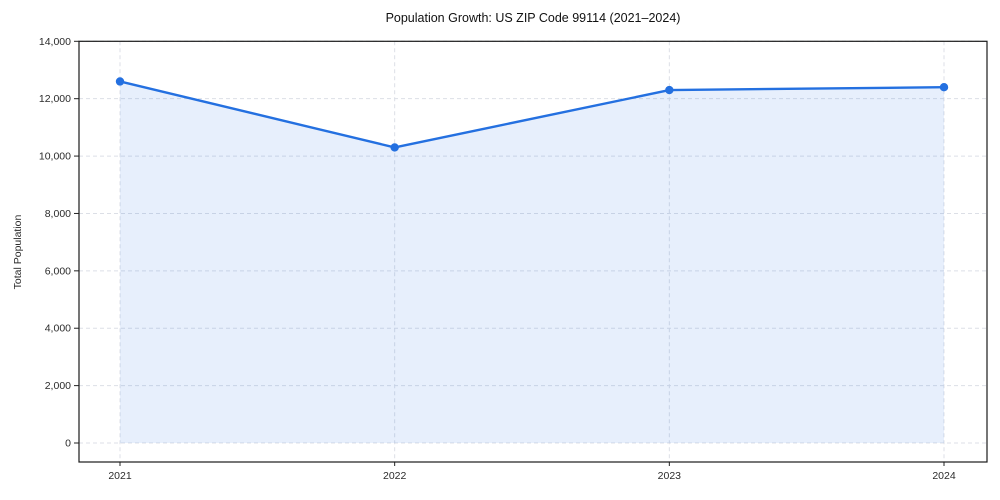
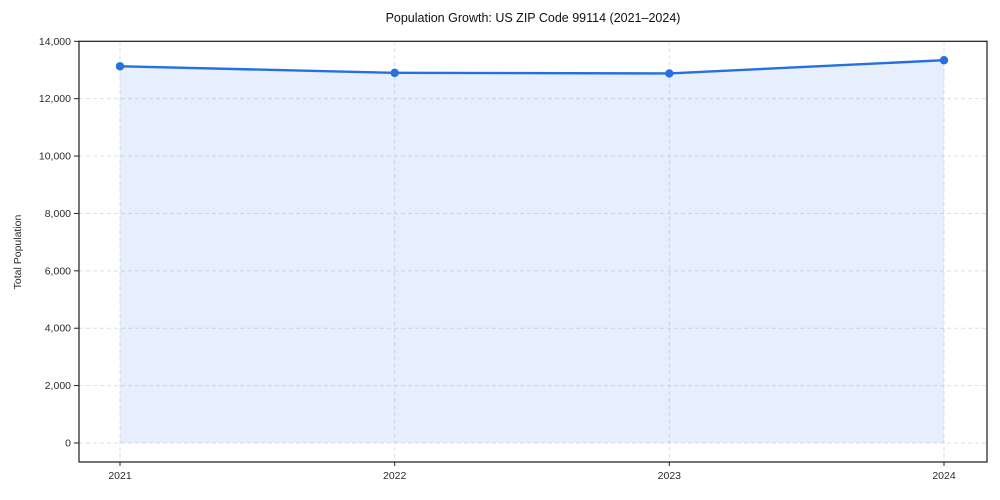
2021: 12600 -> 13100
2022: 10300 -> 12900
2023: 12300 -> 12900
2024: 12400 -> 13300
